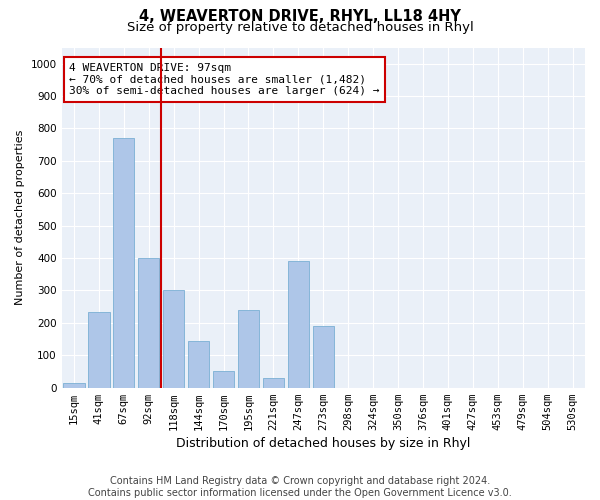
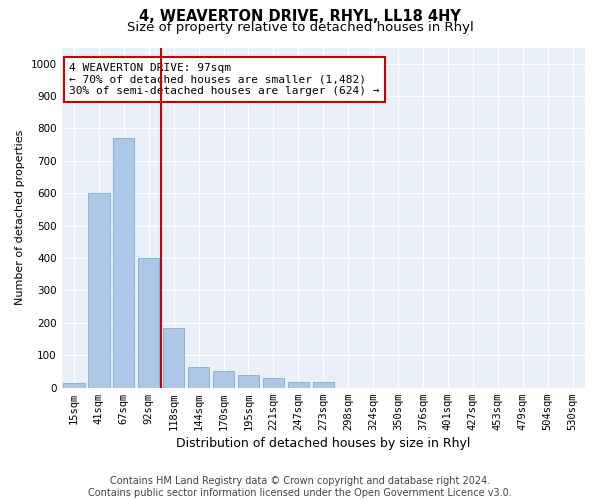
41sqm: 235 -> 600
118sqm: 300 -> 185
144sqm: 145 -> 65
195sqm: 240 -> 40
247sqm: 390 -> 18
273sqm: 190 -> 18
